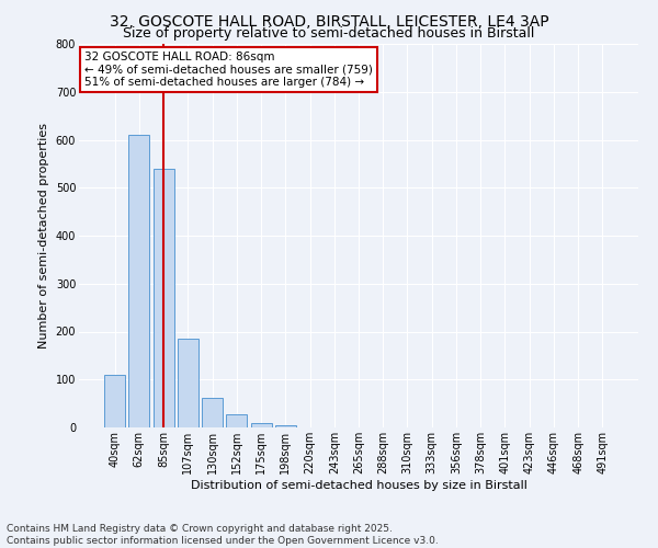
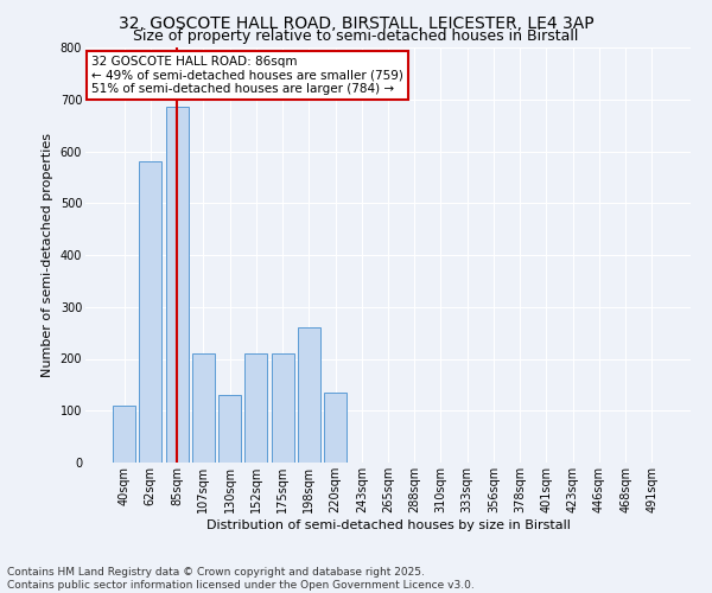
62sqm: 610 -> 580
85sqm: 540 -> 685
107sqm: 185 -> 210
130sqm: 62 -> 130
152sqm: 27 -> 210
175sqm: 10 -> 210
198sqm: 5 -> 260
220sqm: 1 -> 135
